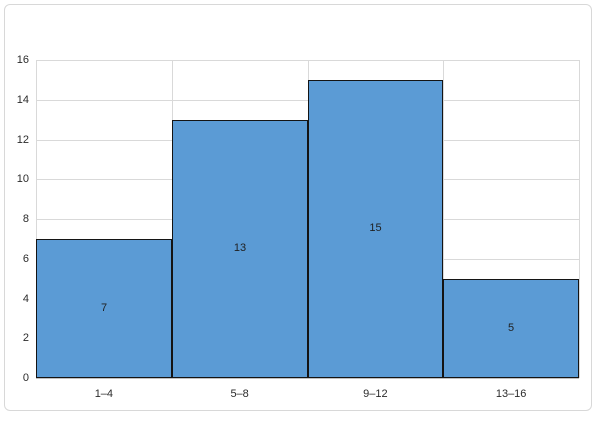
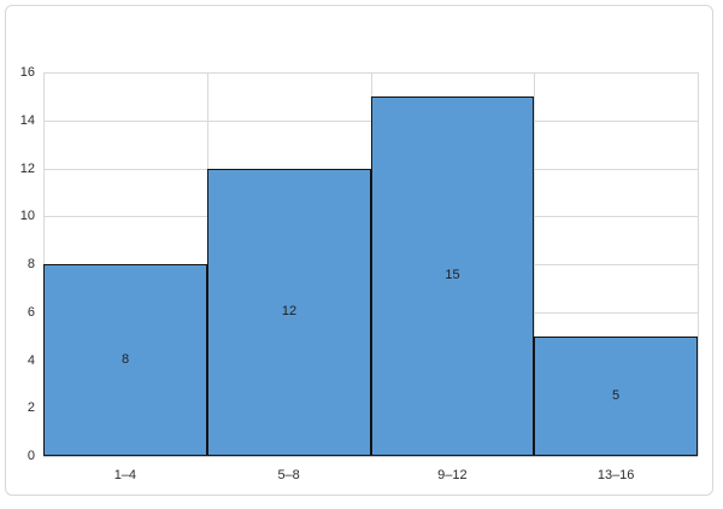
1–4: 7 -> 8
5–8: 13 -> 12
